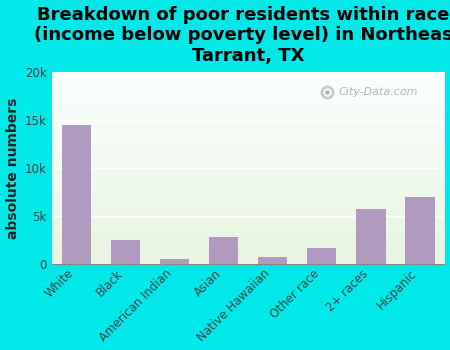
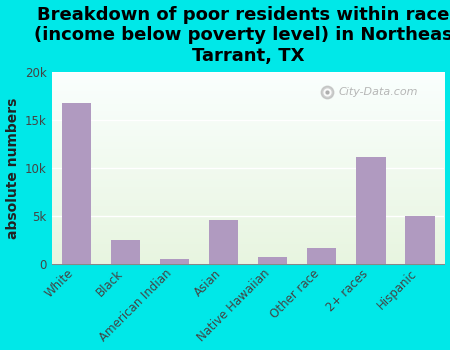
White: 14.5k -> 16.8k
Asian: 2.8k -> 4.6k
2+ races: 5.8k -> 11.2k
Hispanic: 7.0k -> 5.0k
